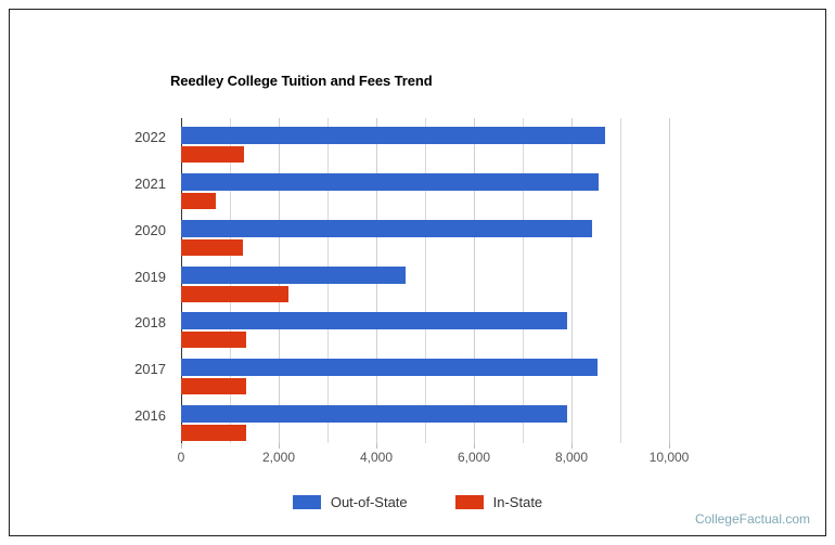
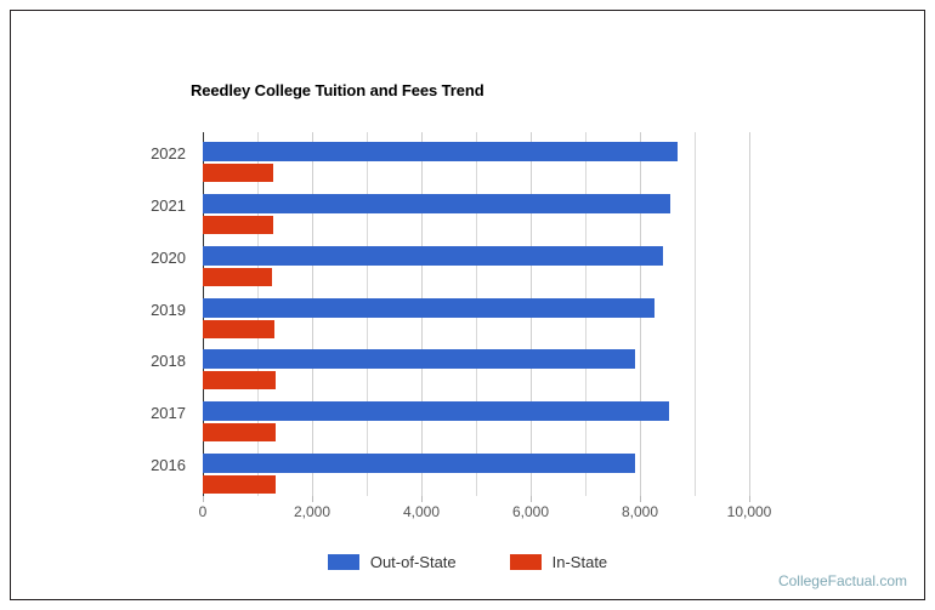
In-State/2021: 700 -> 1300
Out-of-State/2019: 4600 -> 8300
In-State/2019: 2200 -> 1300
